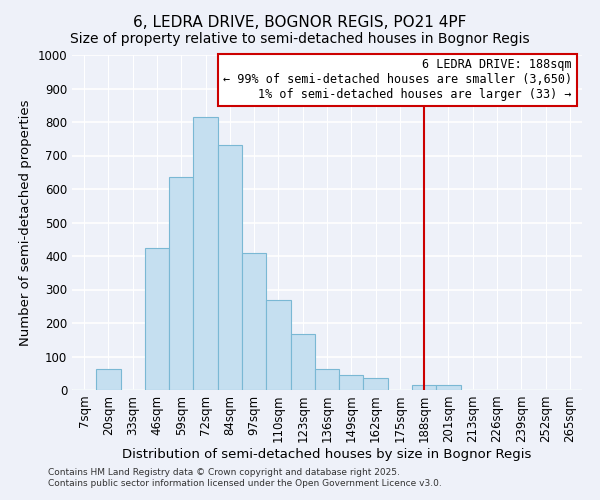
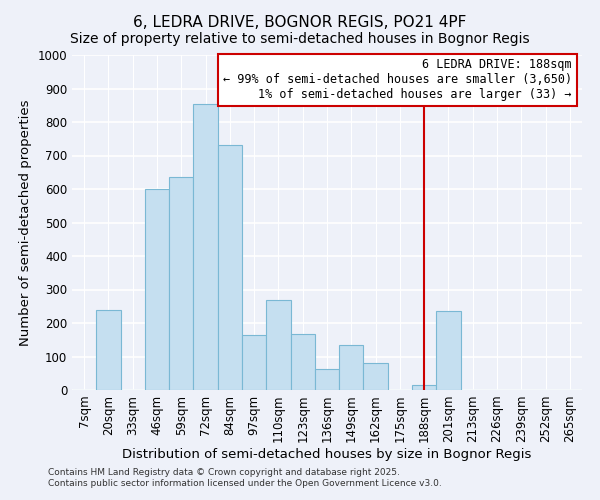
20sqm: 62 -> 240
46sqm: 425 -> 600
72sqm: 815 -> 855
97sqm: 410 -> 165
149sqm: 45 -> 135
162sqm: 35 -> 80
201sqm: 15 -> 235
